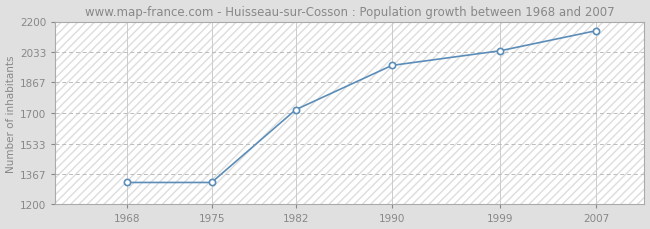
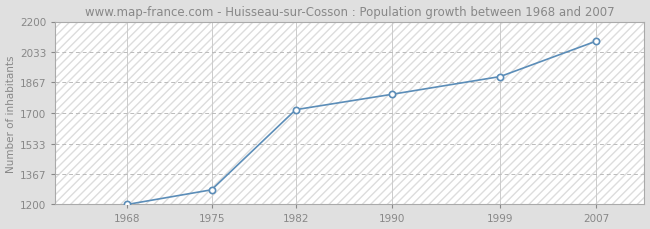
1968: 1320 -> 1200
1975: 1320 -> 1280
1990: 1960 -> 1800
1999: 2040 -> 1900
2007: 2150 -> 2090
